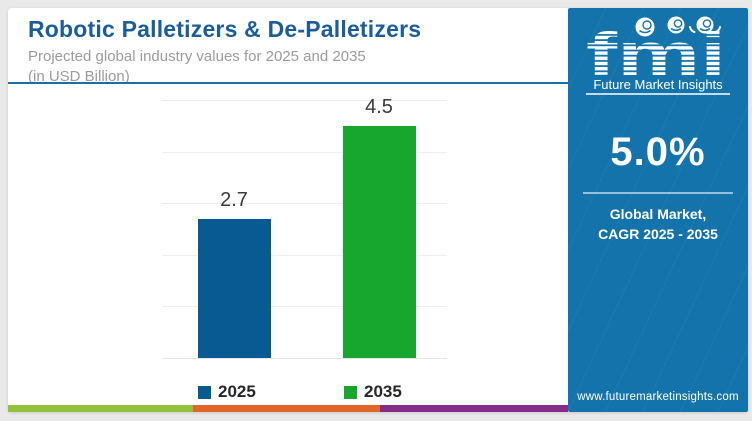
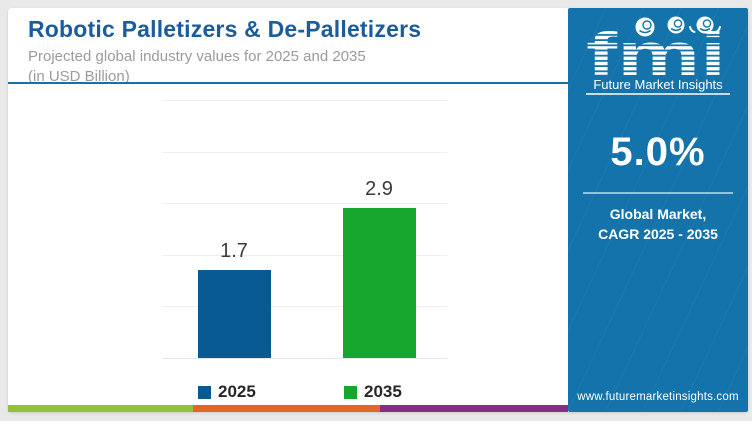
2025: 2.7 -> 1.7
2035: 4.5 -> 2.9
